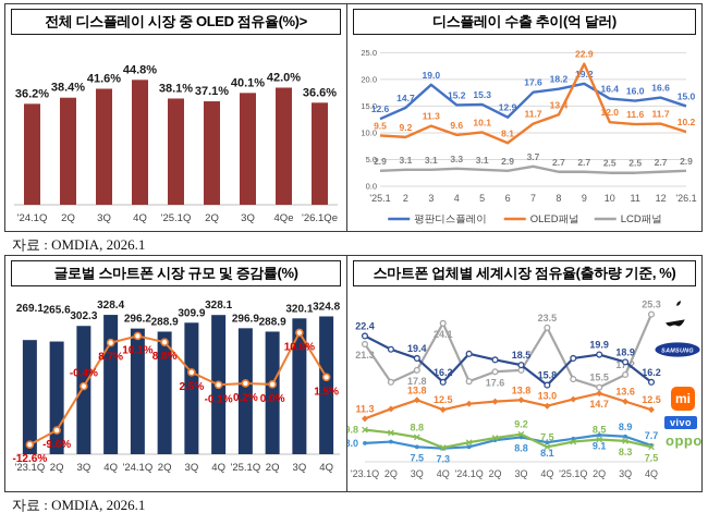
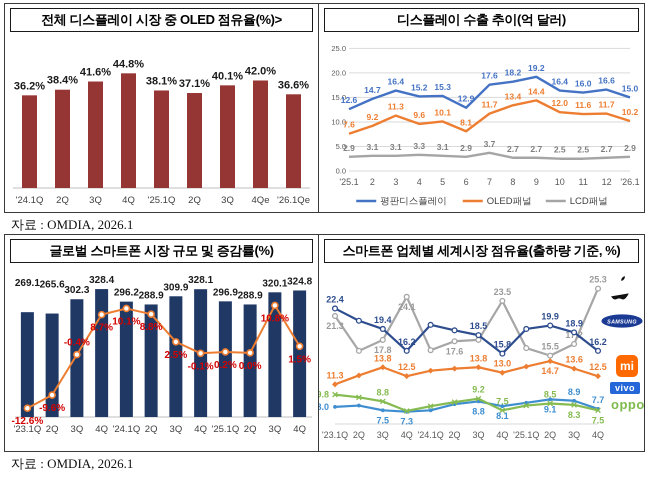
디스플레이 수출 추이(억 달러)/OLED패널/'25.1: 9.5 -> 7.6
디스플레이 수출 추이(억 달러)/평판디스플레이/3: 19.0 -> 16.4
디스플레이 수출 추이(억 달러)/OLED패널/9: 22.9 -> 14.4
